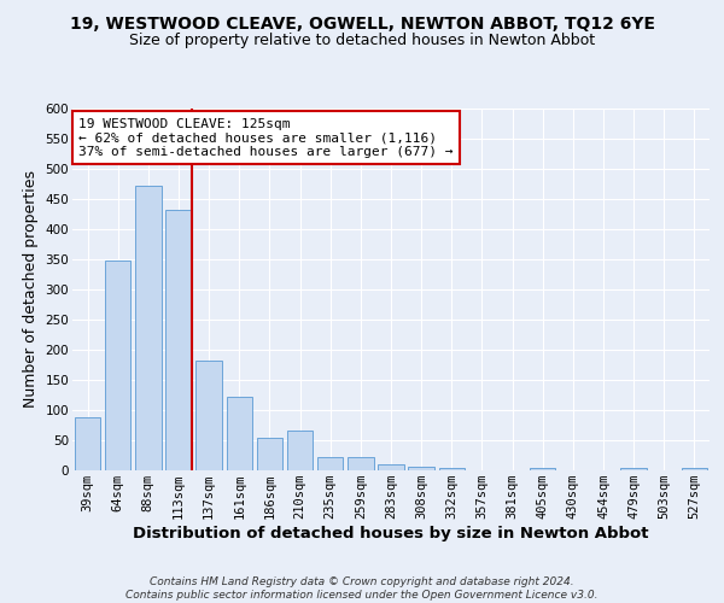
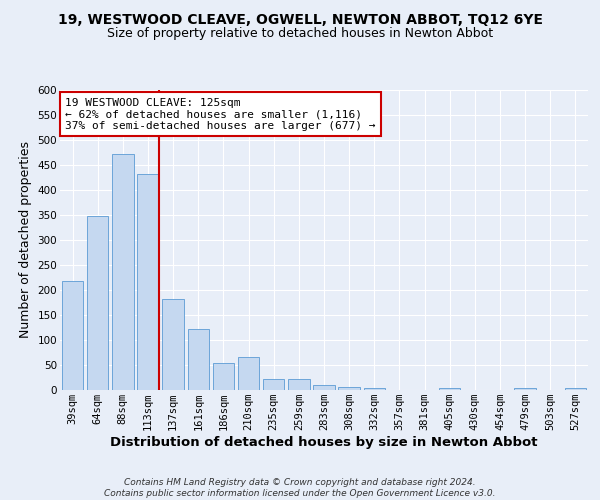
39sqm: 88 -> 218
